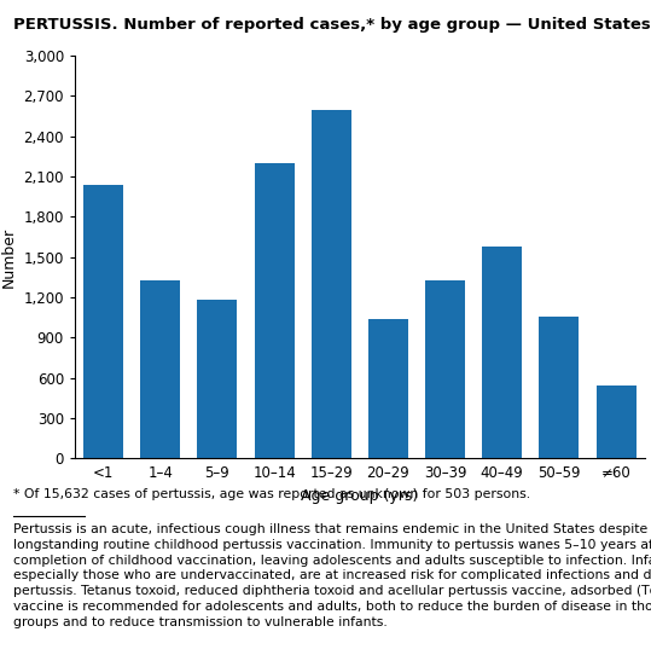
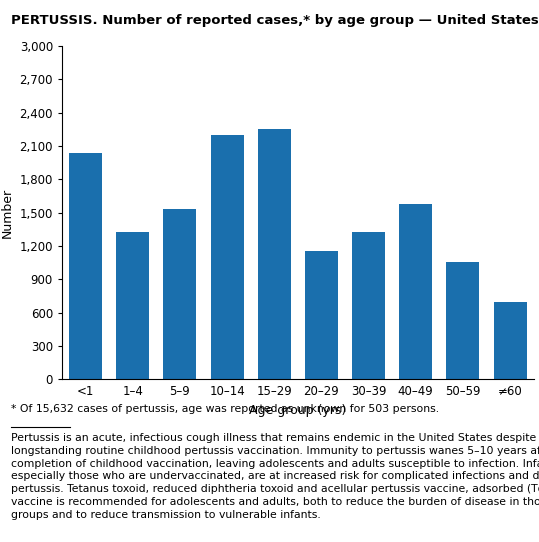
5–9: 1,180 -> 1,530
15–29: 2,600 -> 2,250
20–29: 1,040 -> 1,160
≠60: 540 -> 700
